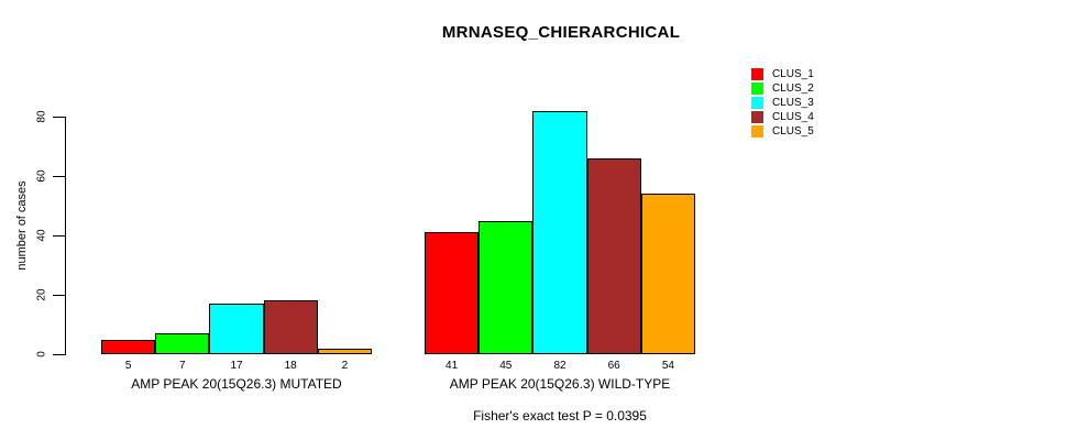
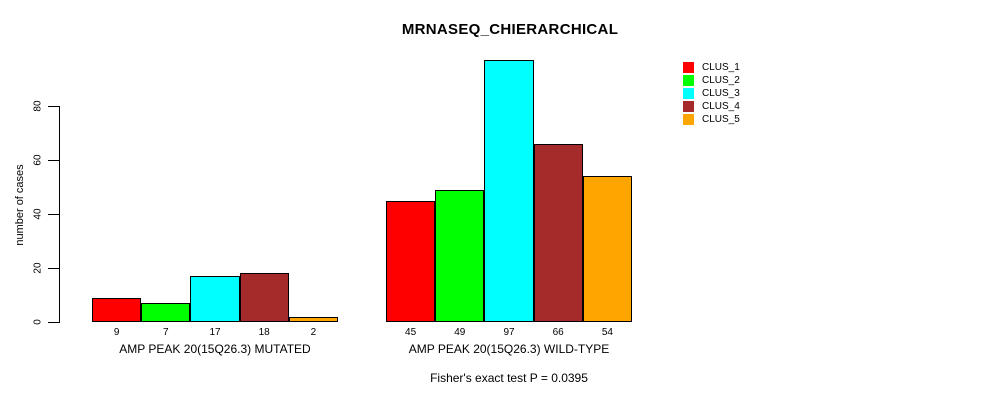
CLUS_1/AMP PEAK 20(15Q26.3) MUTATED: 5 -> 9
CLUS_1/AMP PEAK 20(15Q26.3) WILD-TYPE: 41 -> 45
CLUS_2/AMP PEAK 20(15Q26.3) WILD-TYPE: 45 -> 49
CLUS_3/AMP PEAK 20(15Q26.3) WILD-TYPE: 82 -> 97
